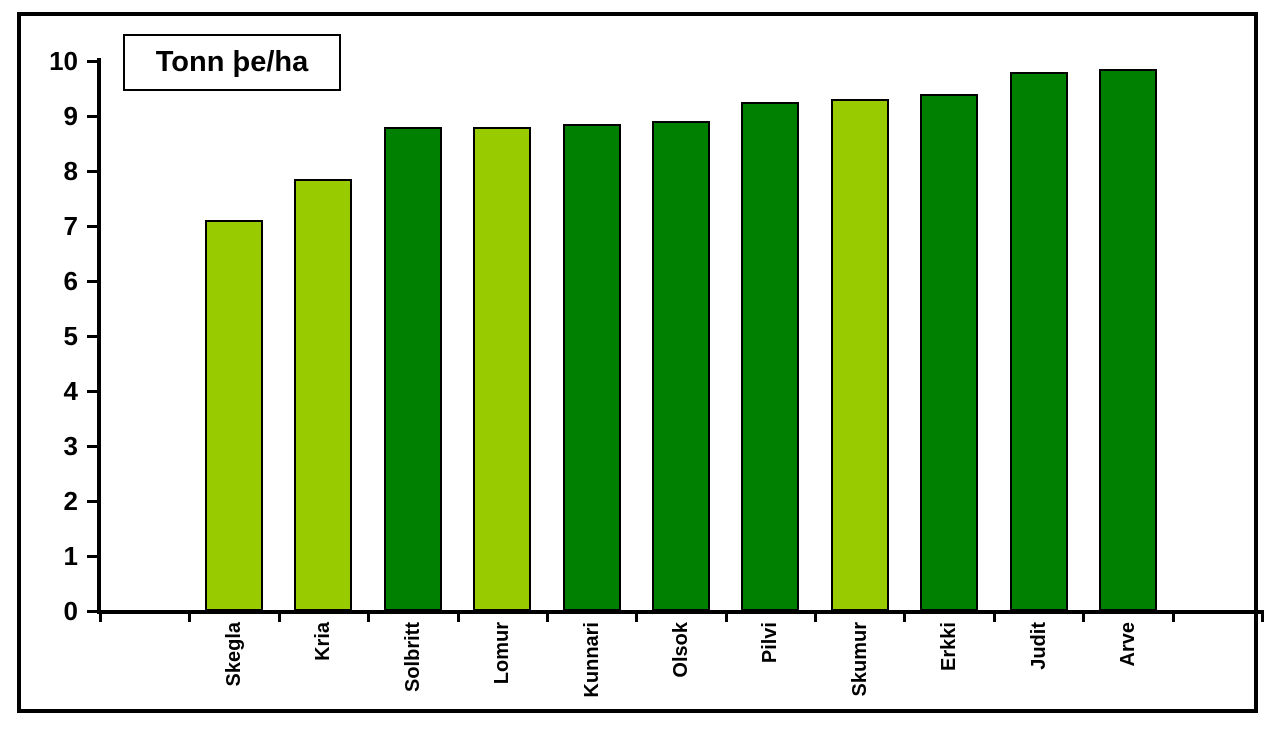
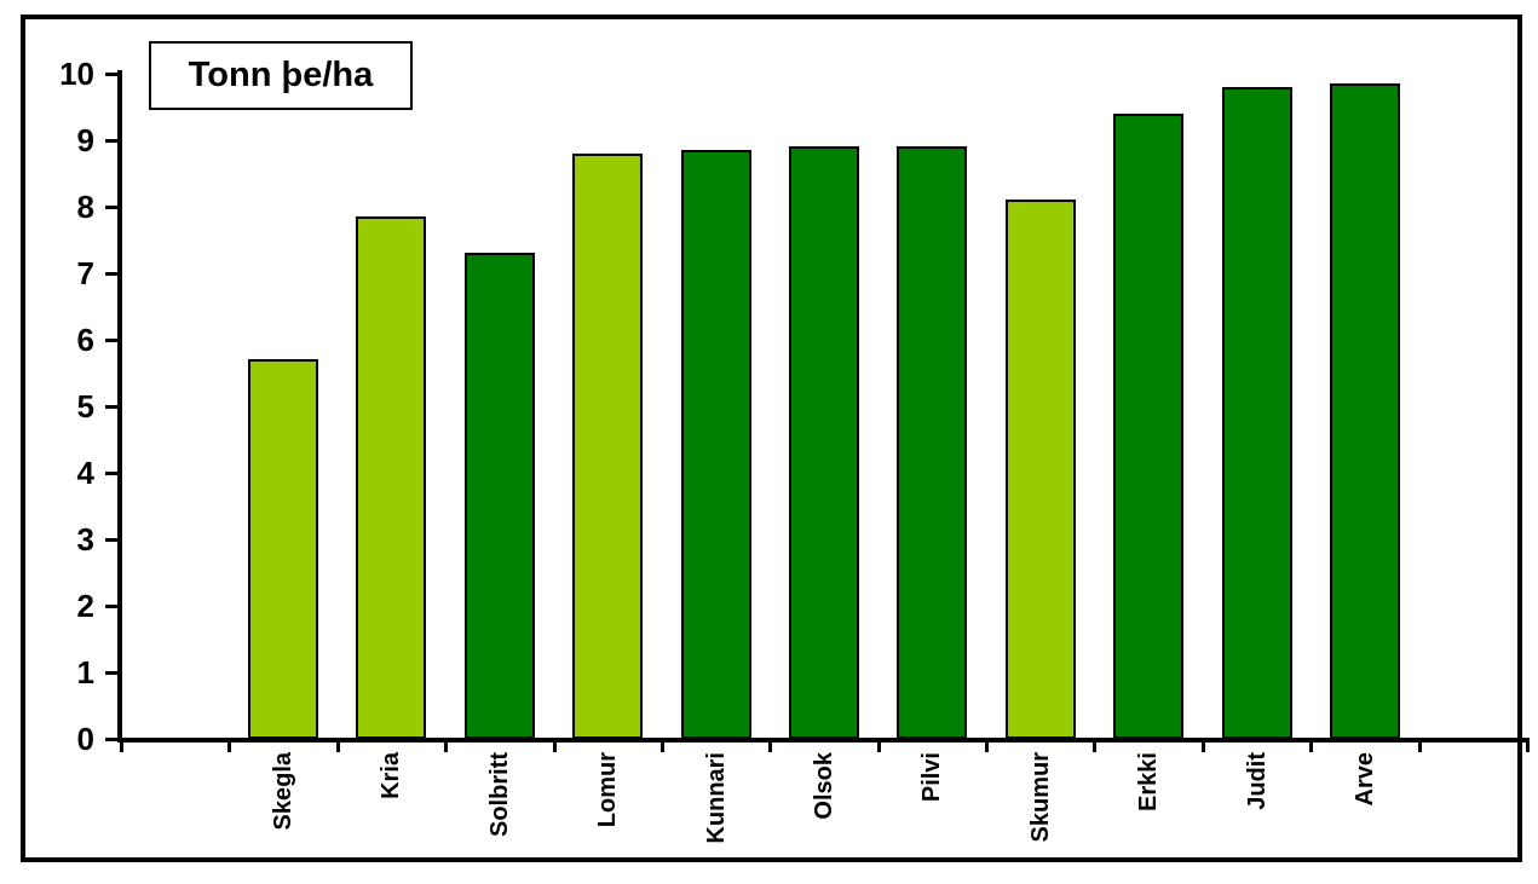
Skegla: 7.1 -> 5.7
Solbritt: 8.8 -> 7.3
Pilvi: 9.2 -> 8.9
Skumur: 9.3 -> 8.1
